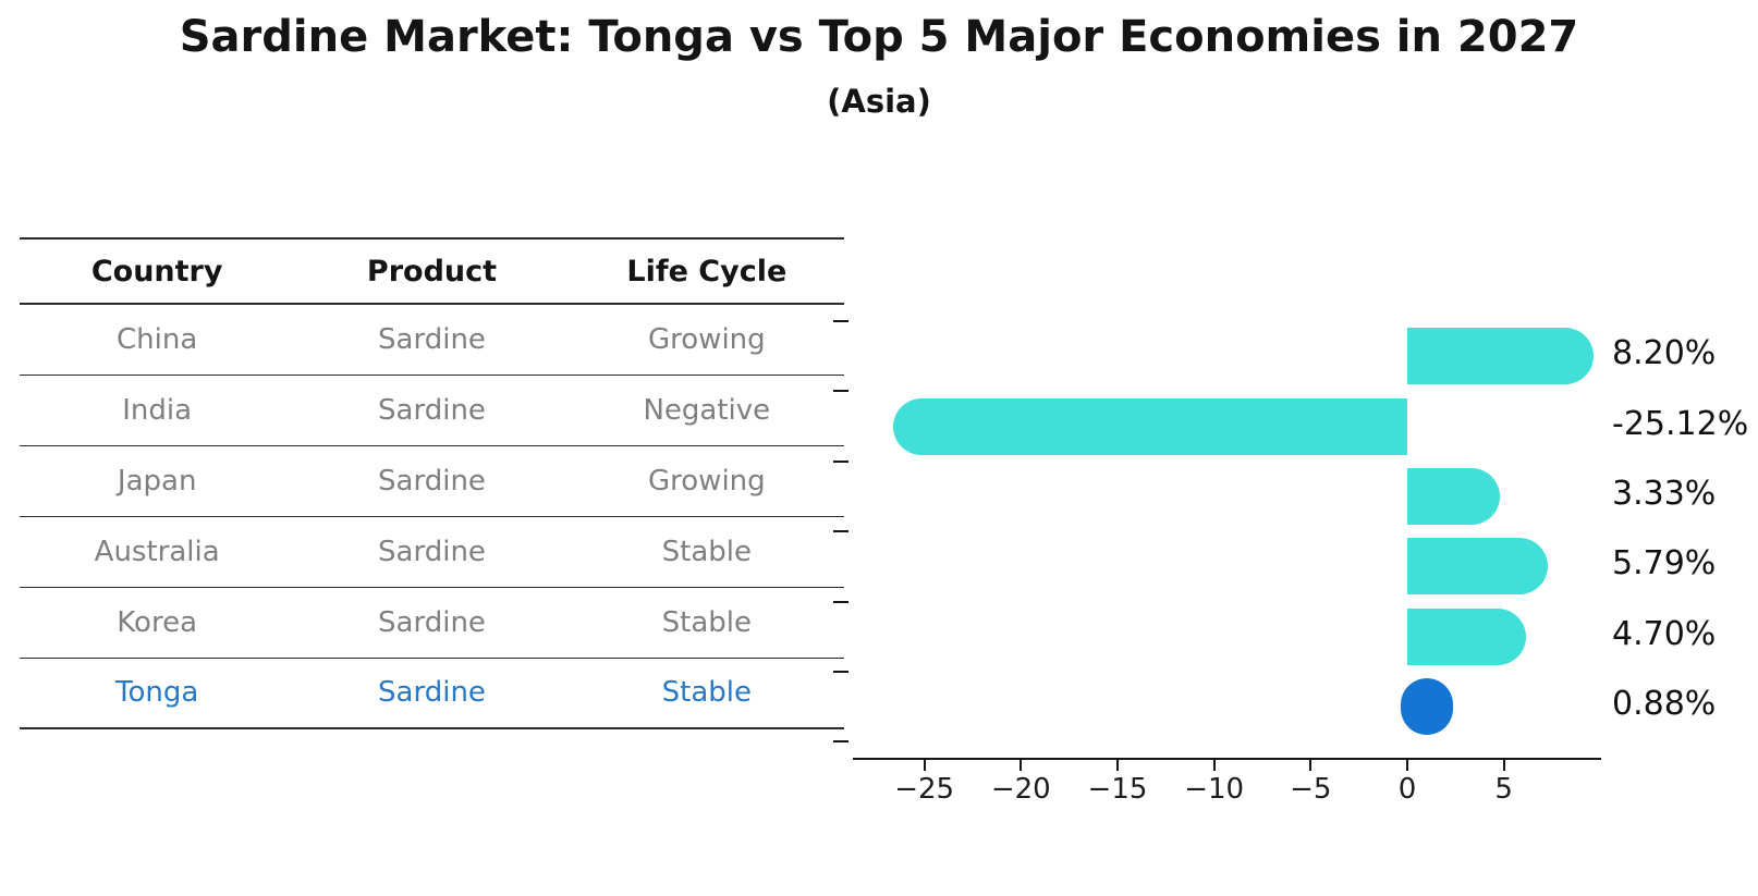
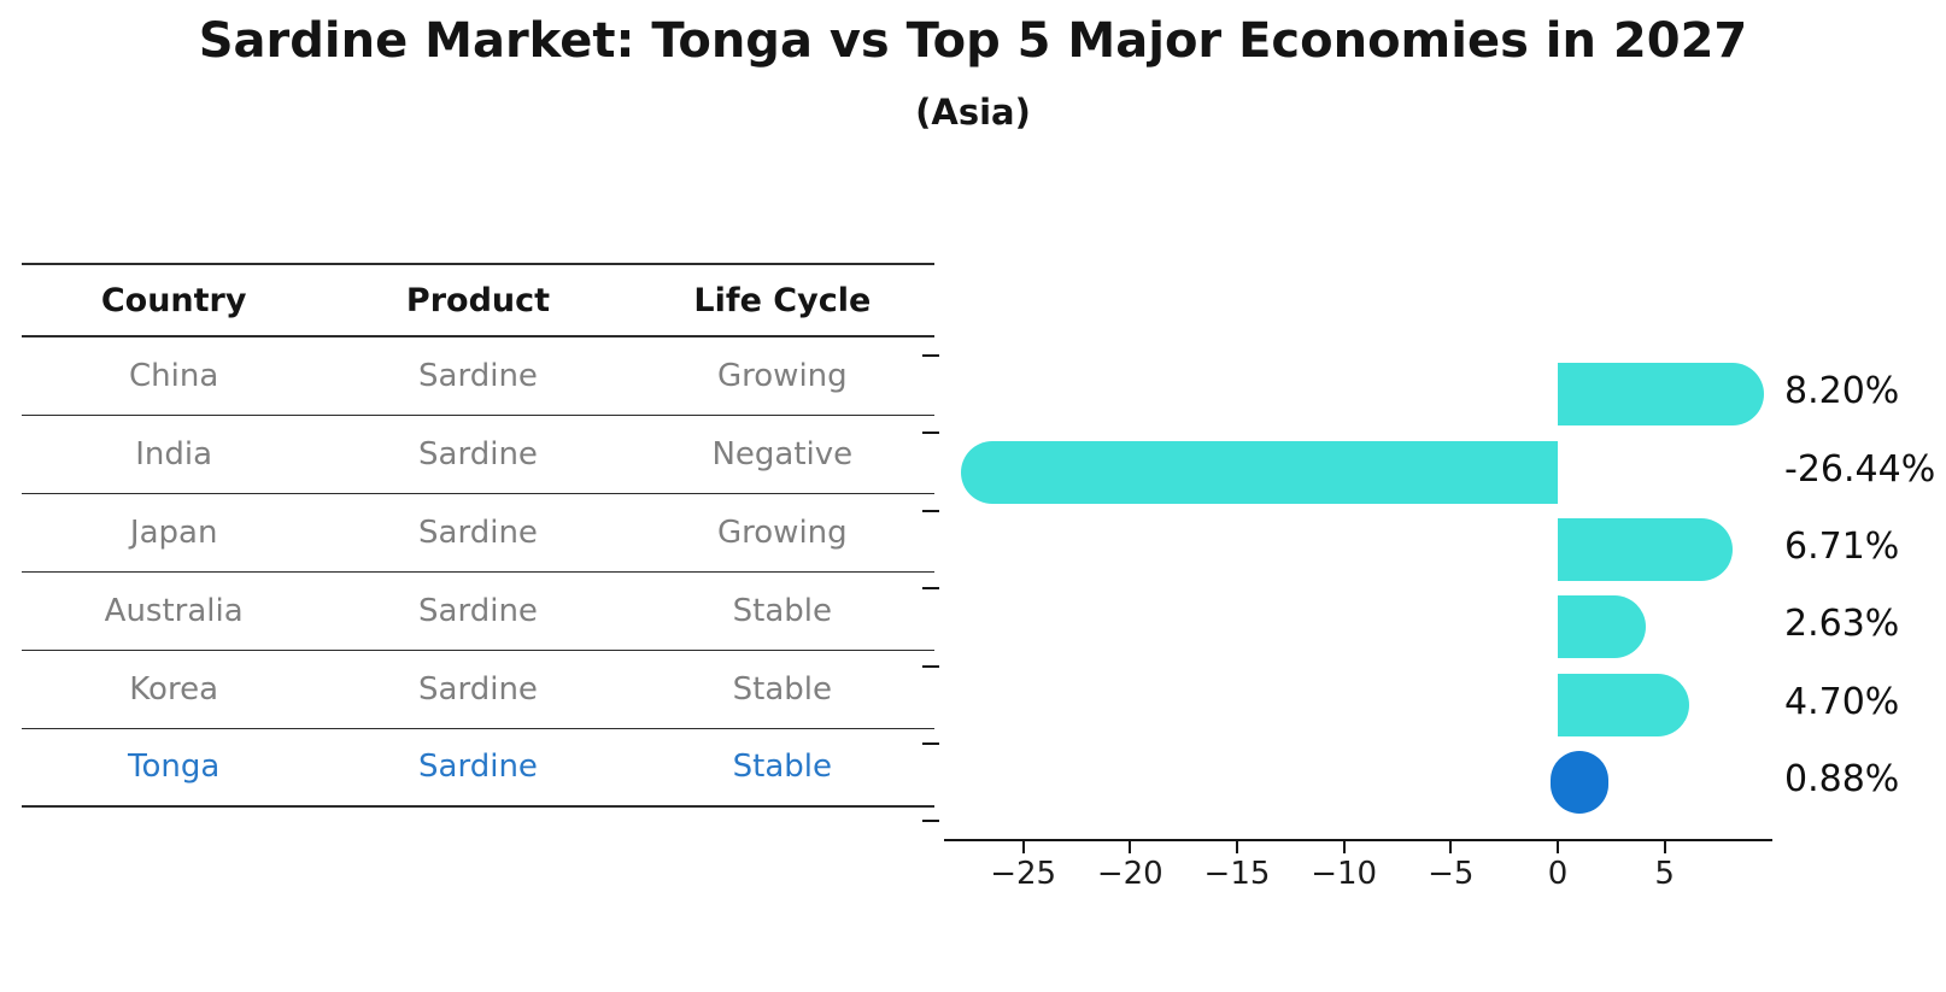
India: -25.12% -> -26.44%
Japan: 3.33% -> 6.71%
Australia: 5.79% -> 2.63%
